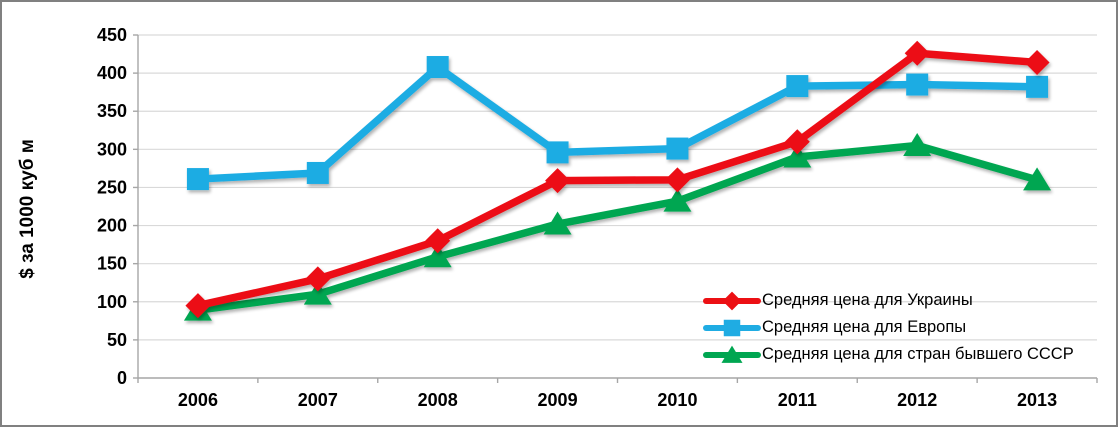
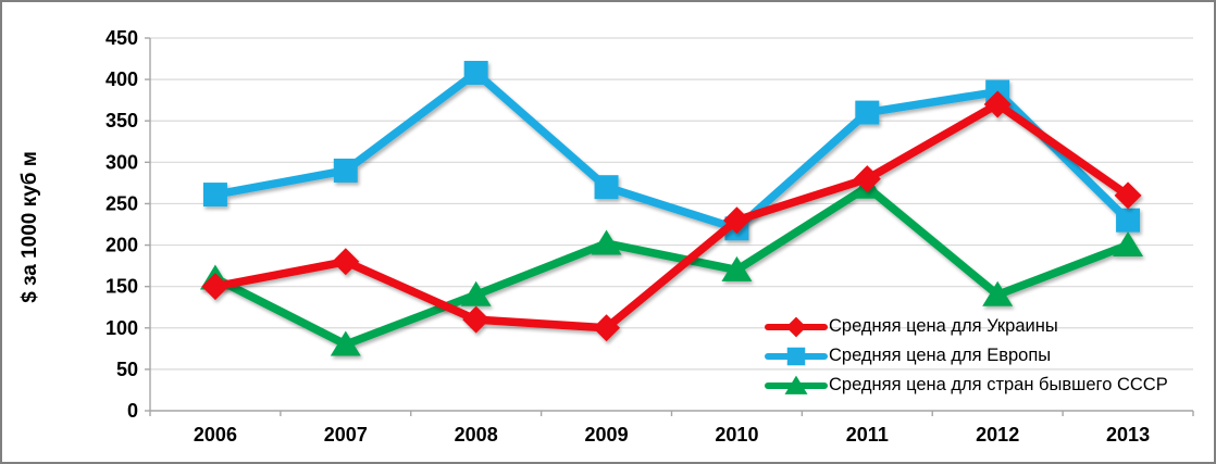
Средняя цена для Украины/2006: 100 -> 150
Средняя цена для стран бывшего СССР/2006: 90 -> 160
Средняя цена для Украины/2007: 130 -> 180
Средняя цена для Европы/2007: 270 -> 290
Средняя цена для стран бывшего СССР/2007: 110 -> 80
Средняя цена для Украины/2008: 180 -> 110
Средняя цена для стран бывшего СССР/2008: 160 -> 140
Средняя цена для Украины/2009: 260 -> 100
Средняя цена для Европы/2009: 300 -> 270
Средняя цена для Украины/2010: 260 -> 230
Средняя цена для Европы/2010: 300 -> 220
Средняя цена для стран бывшего СССР/2010: 230 -> 170
Средняя цена для Украины/2011: 310 -> 280
Средняя цена для Европы/2011: 380 -> 360
Средняя цена для стран бывшего СССР/2011: 290 -> 270
Средняя цена для Украины/2012: 430 -> 370
Средняя цена для стран бывшего СССР/2012: 300 -> 140
Средняя цена для Украины/2013: 410 -> 260
Средняя цена для Европы/2013: 380 -> 230
Средняя цена для стран бывшего СССР/2013: 260 -> 200
